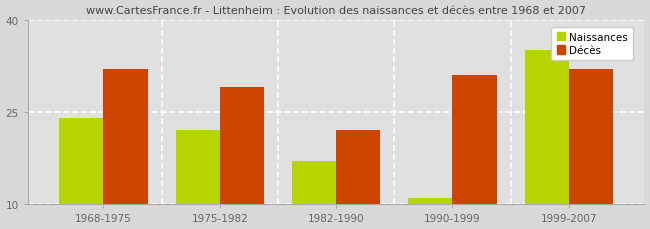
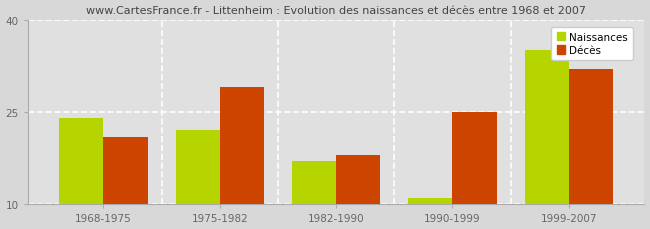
Décès/1968-1975: 32 -> 21
Décès/1982-1990: 22 -> 18
Décès/1990-1999: 31 -> 25
